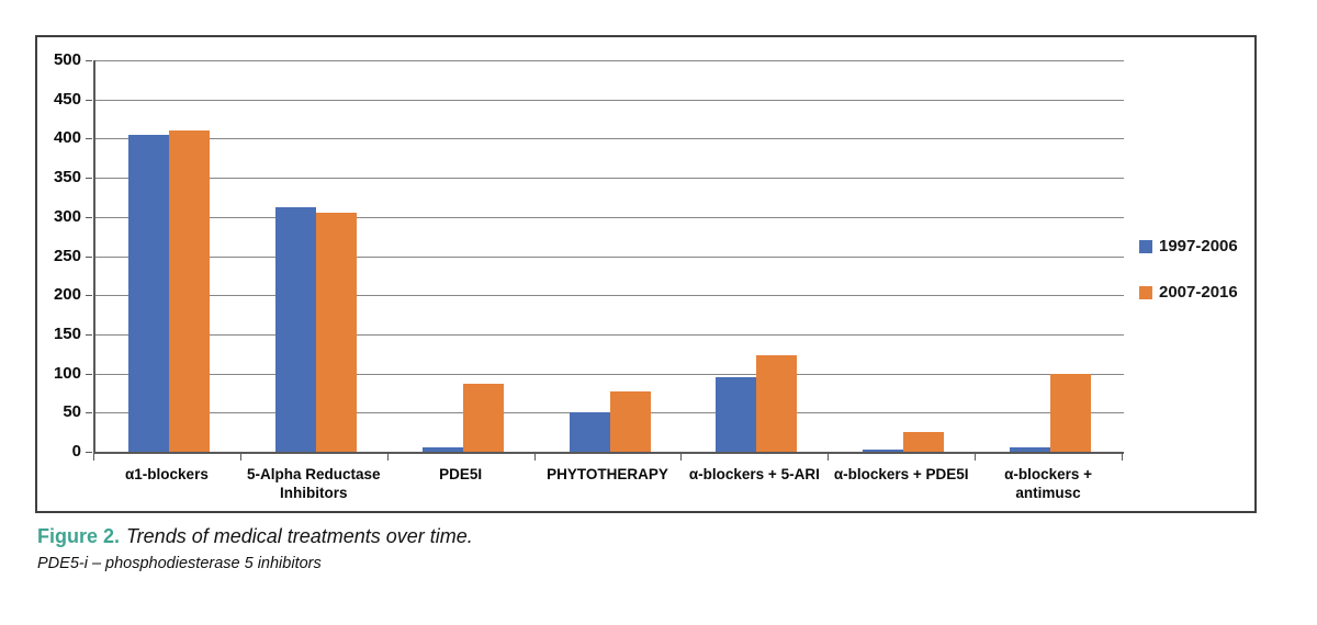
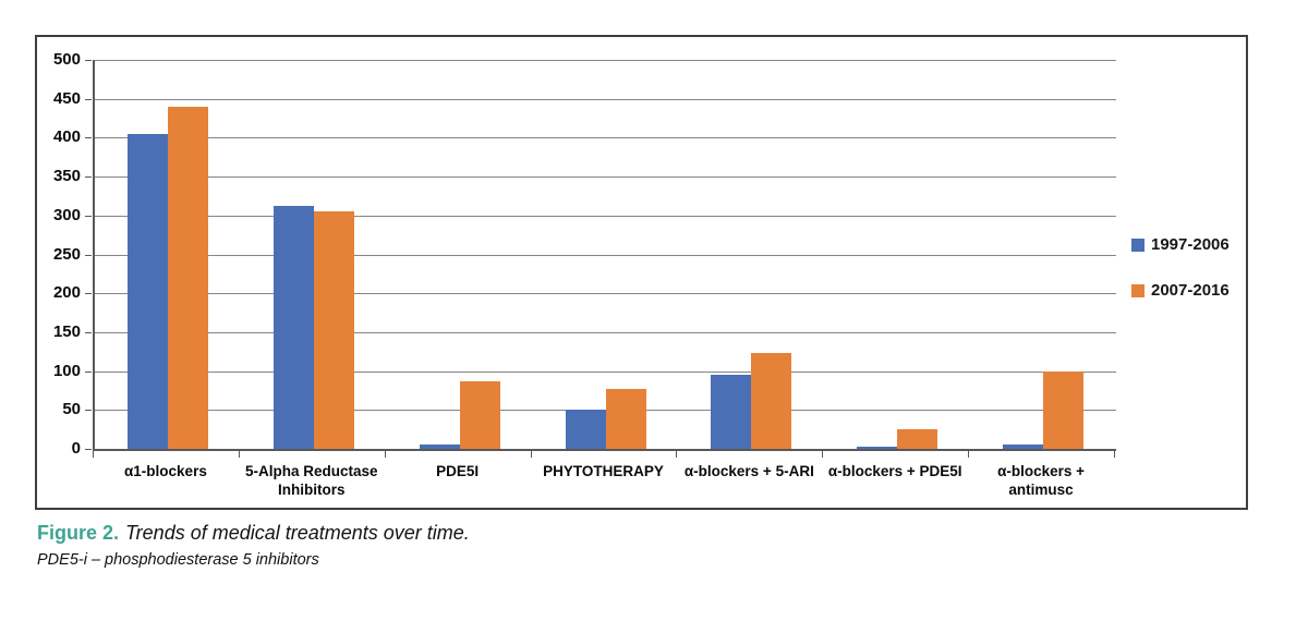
2007-2016/α1-blockers: 410 -> 440
